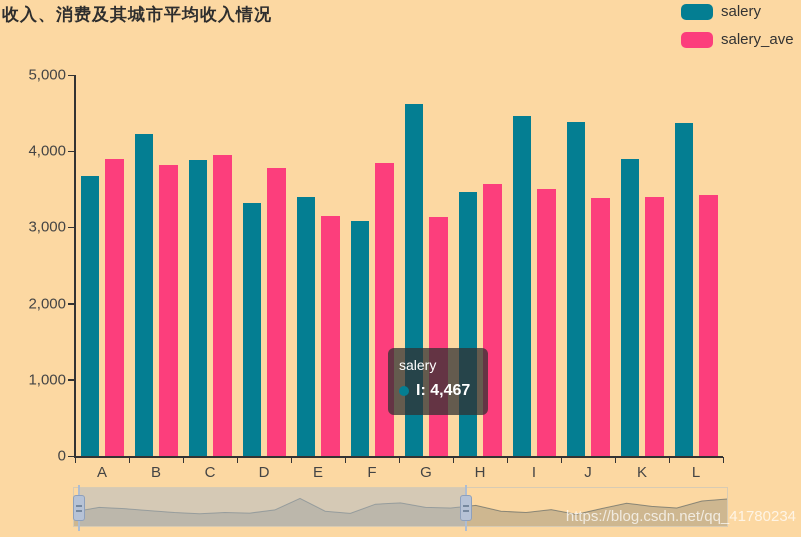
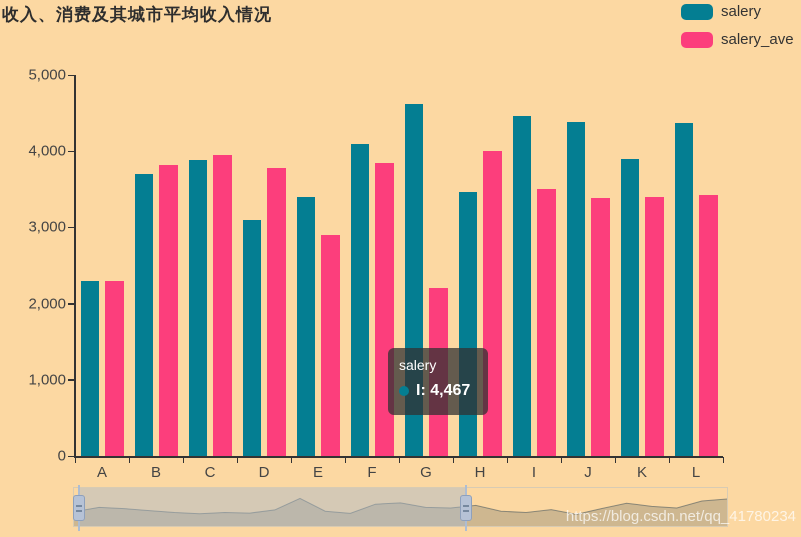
salery/A: 3700 -> 2300
salery_ave/A: 3900 -> 2300
salery/B: 4200 -> 3700
salery/D: 3300 -> 3100
salery_ave/E: 3200 -> 2900
salery/F: 3100 -> 4100
salery_ave/G: 3100 -> 2200
salery_ave/H: 3600 -> 4000
